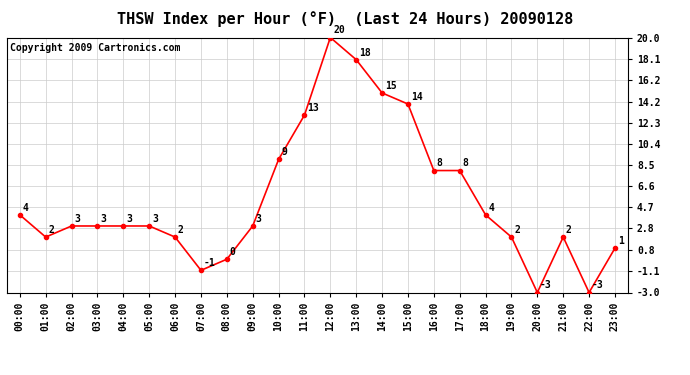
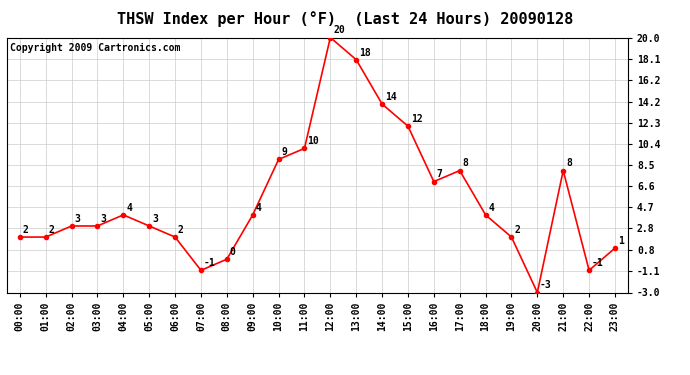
00:00: 4 -> 2
04:00: 3 -> 4
09:00: 3 -> 4
11:00: 13 -> 10
14:00: 15 -> 14
15:00: 14 -> 12
16:00: 8 -> 7
21:00: 2 -> 8
22:00: -3 -> -1
